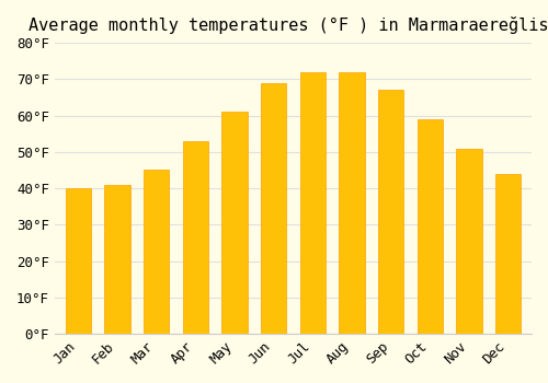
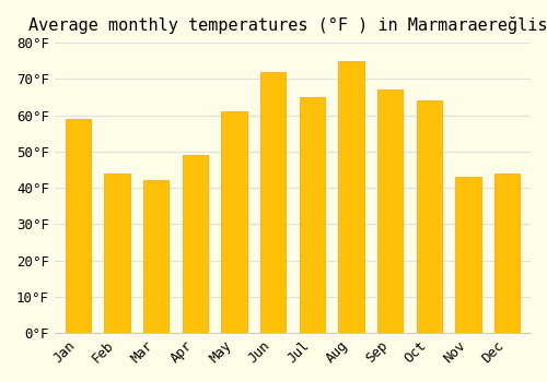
Jan: 40°F -> 59°F
Feb: 41°F -> 44°F
Mar: 45°F -> 42°F
Apr: 53°F -> 49°F
Jun: 69°F -> 72°F
Jul: 72°F -> 65°F
Aug: 72°F -> 75°F
Oct: 59°F -> 64°F
Nov: 51°F -> 43°F
